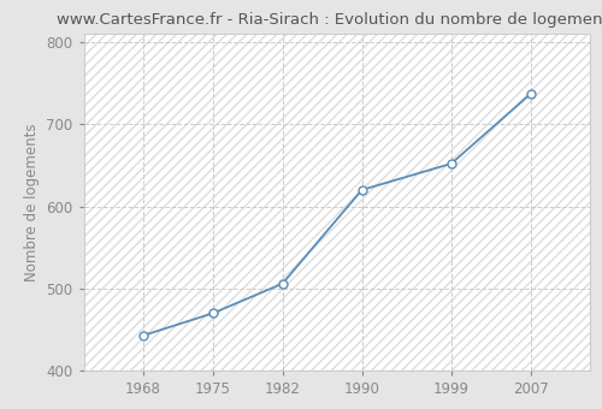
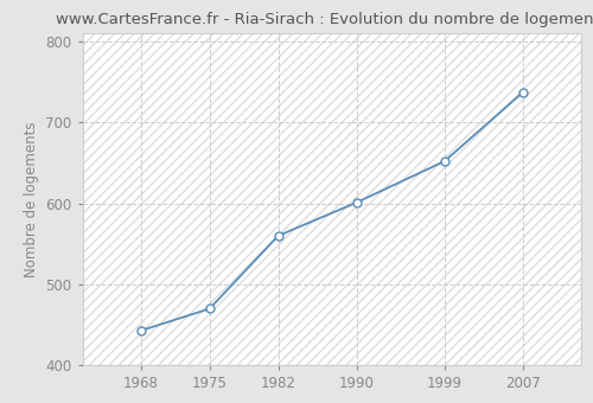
1982: 506 -> 560
1990: 620 -> 601
